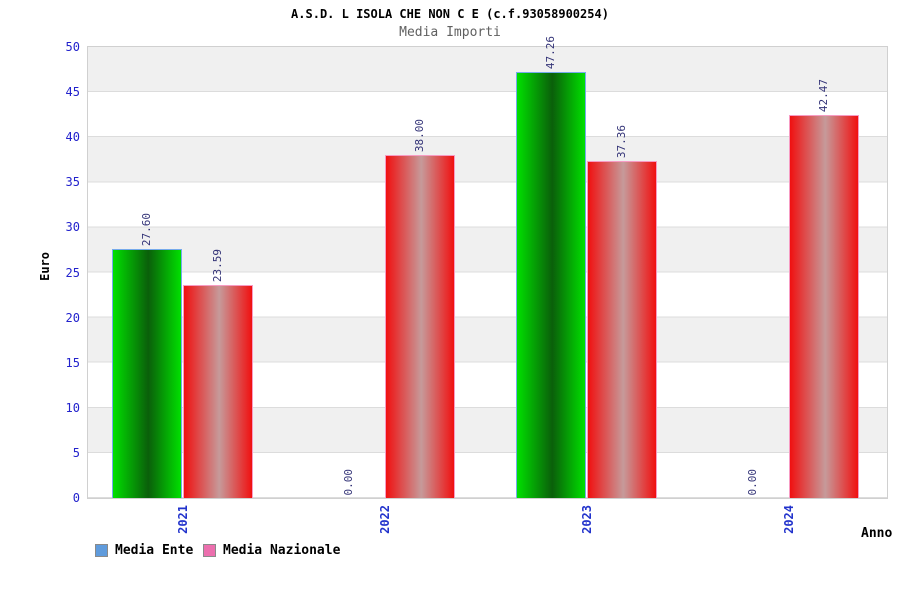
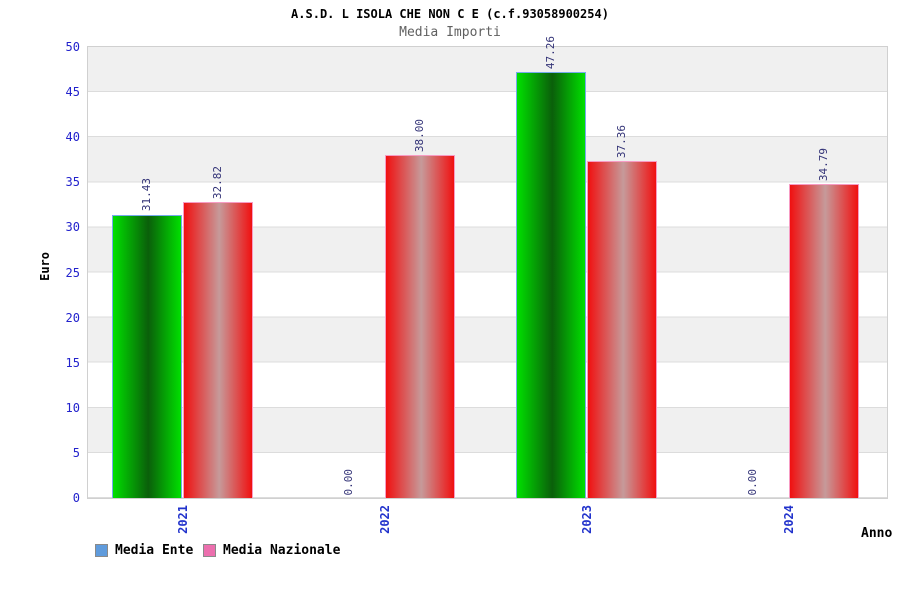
Media Ente/2021: 27.60 -> 31.43
Media Nazionale/2021: 23.59 -> 32.82
Media Nazionale/2024: 42.47 -> 34.79
